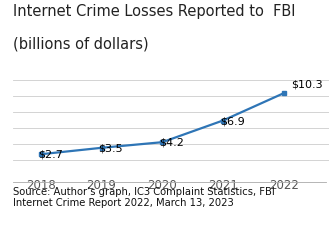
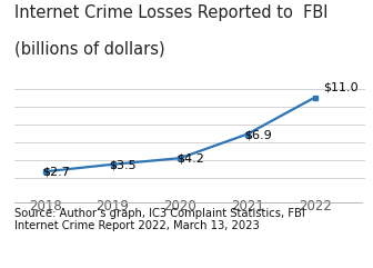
2022: $10.3 -> $11.0
